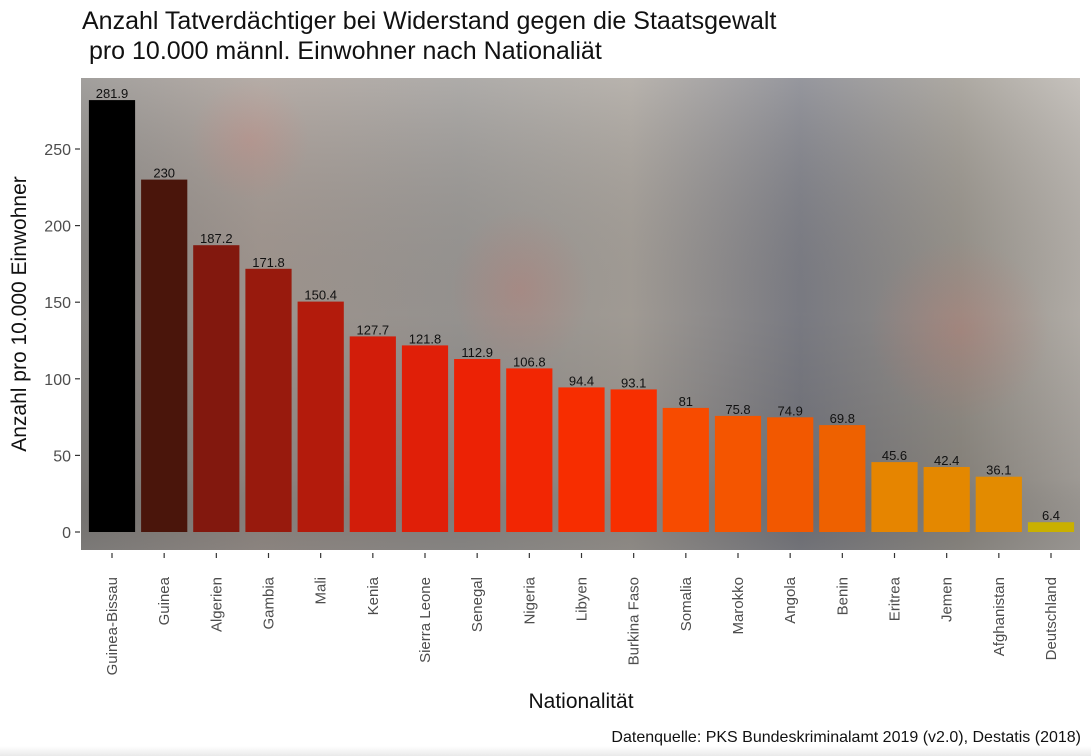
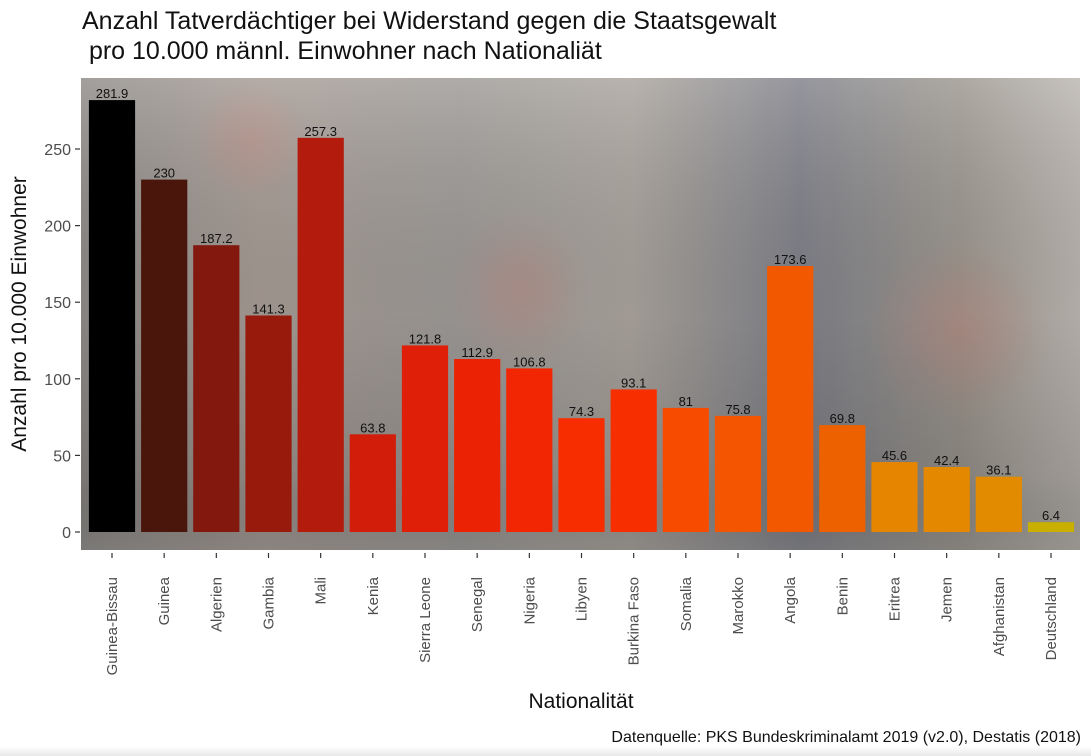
Gambia: 171.8 -> 141.3
Mali: 150.4 -> 257.3
Kenia: 127.7 -> 63.8
Libyen: 94.4 -> 74.3
Angola: 74.9 -> 173.6
